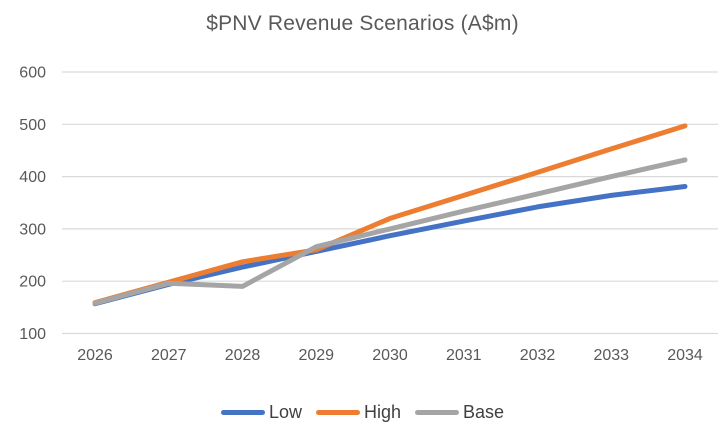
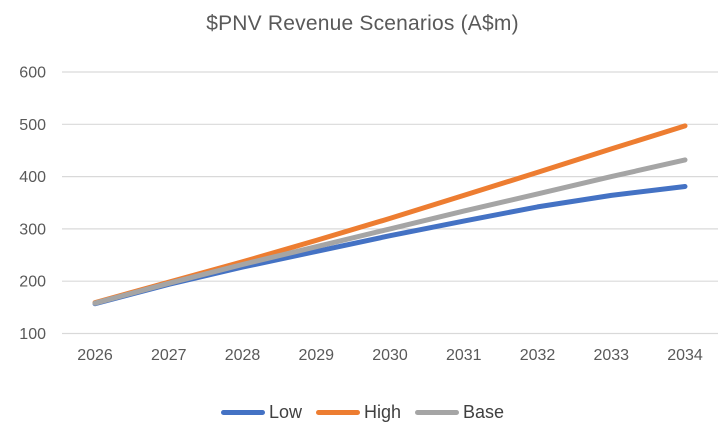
Base/2028: 190 -> 230
High/2029: 260 -> 280
